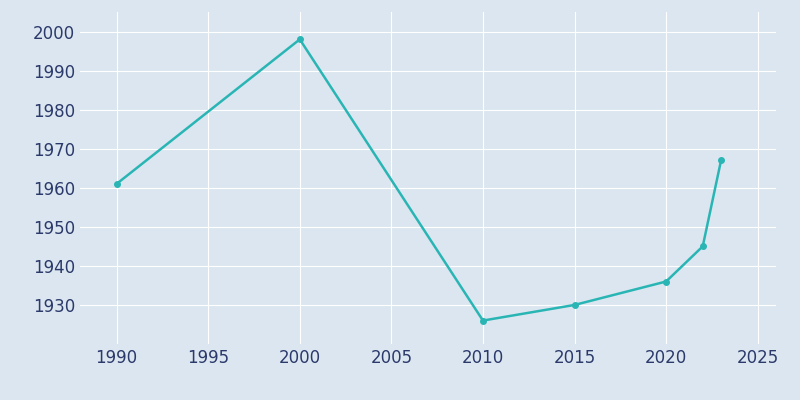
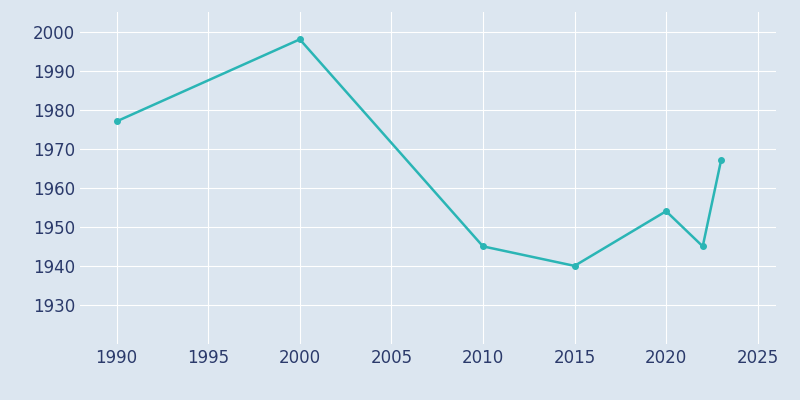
1990: 1961 -> 1977
2010: 1926 -> 1945
2015: 1930 -> 1940
2020: 1936 -> 1954
